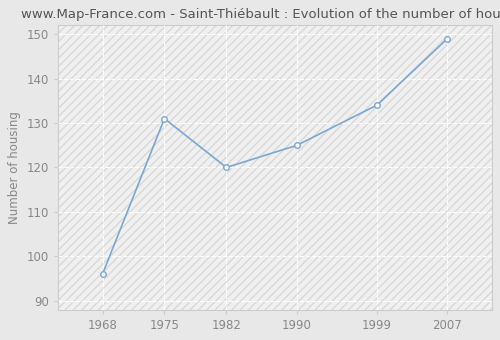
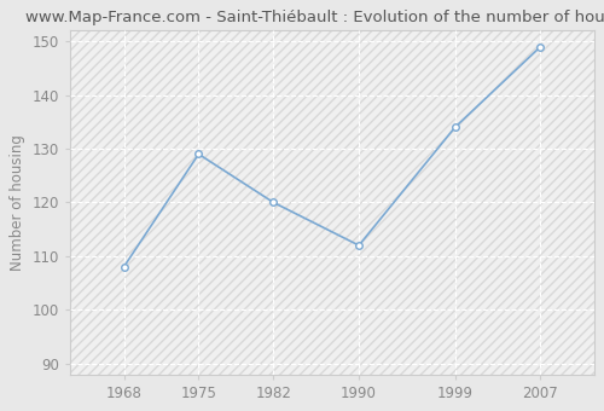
1968: 96 -> 108
1975: 131 -> 129
1990: 125 -> 112
